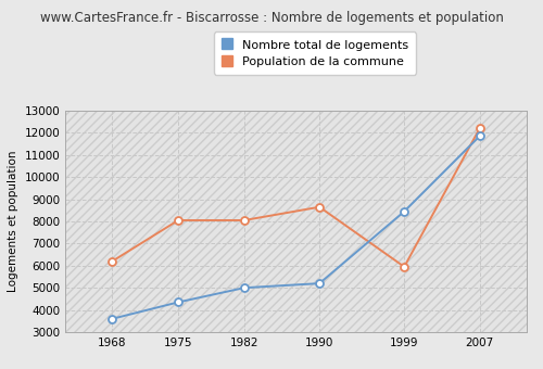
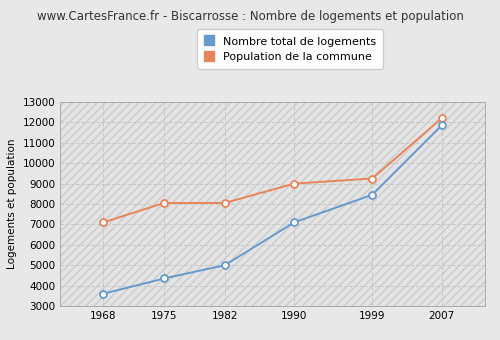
Population de la commune/1968: 6200 -> 7100
Nombre total de logements/1990: 5200 -> 7100
Population de la commune/1990: 8650 -> 9000
Population de la commune/1999: 5950 -> 9250
